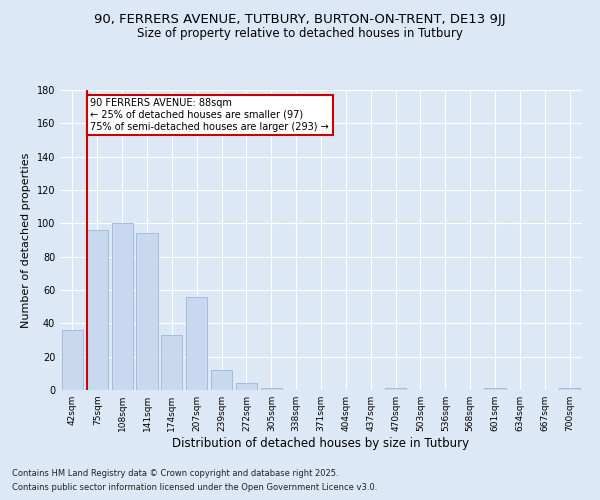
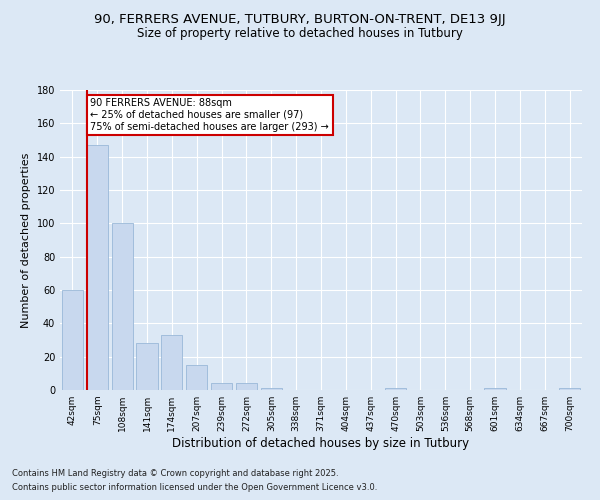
42sqm: 36 -> 60
75sqm: 96 -> 147
141sqm: 94 -> 28
207sqm: 56 -> 15
239sqm: 12 -> 4
